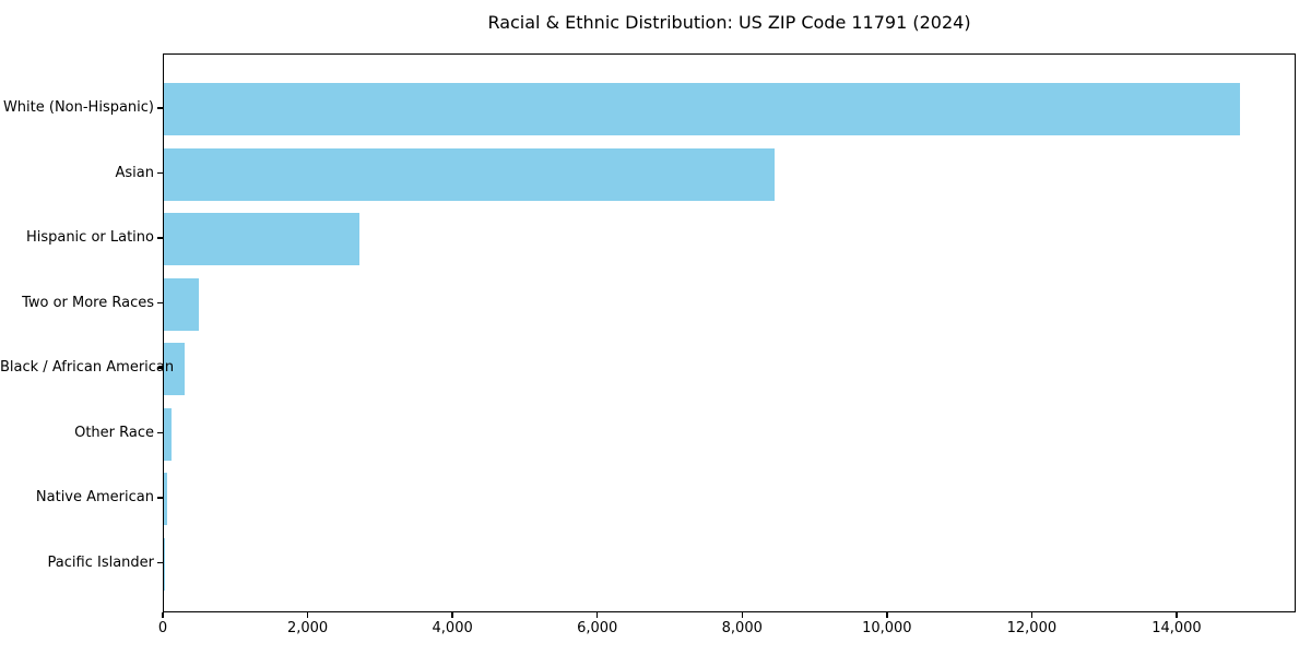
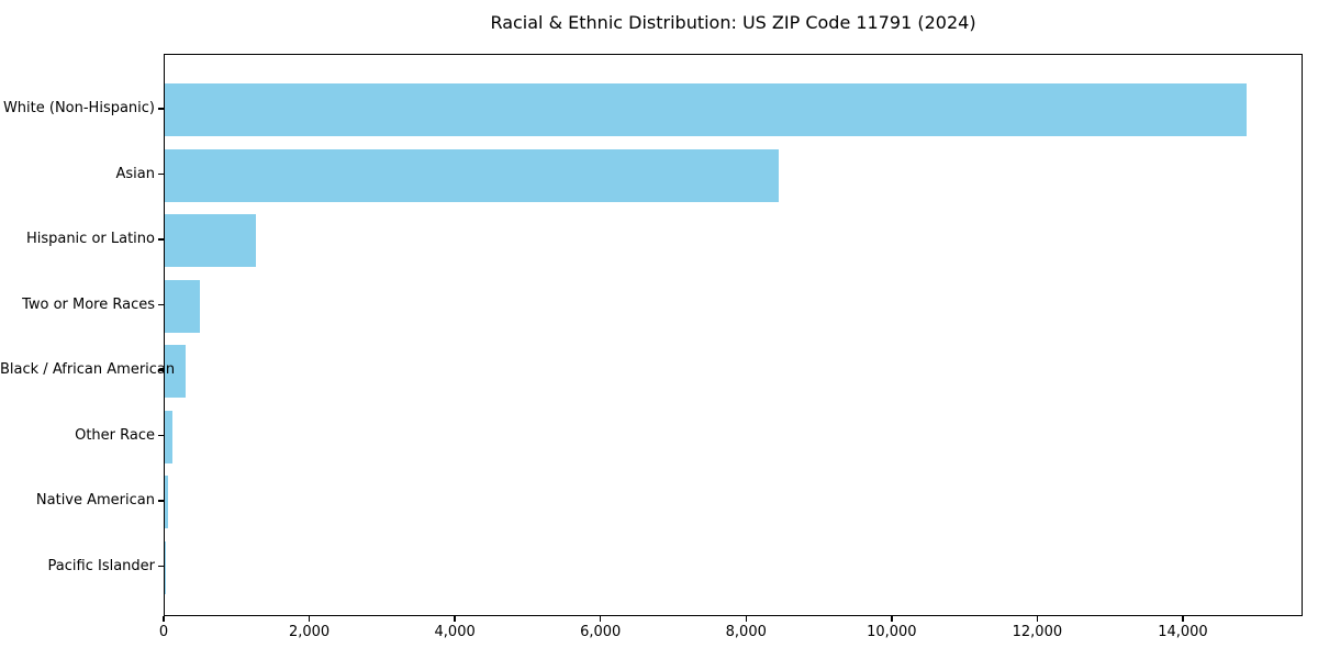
Hispanic or Latino: 2700 -> 1200
